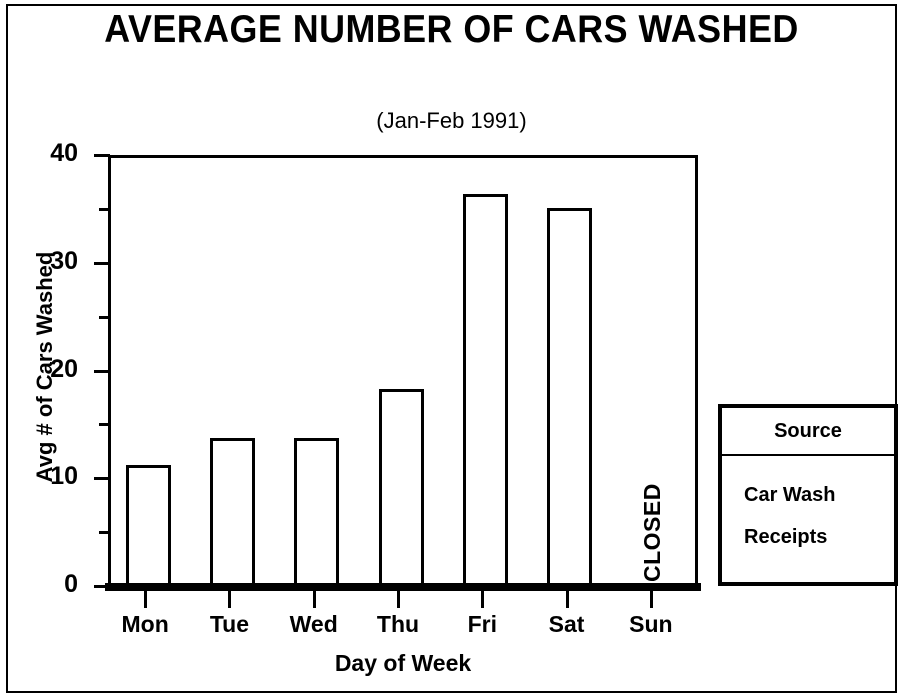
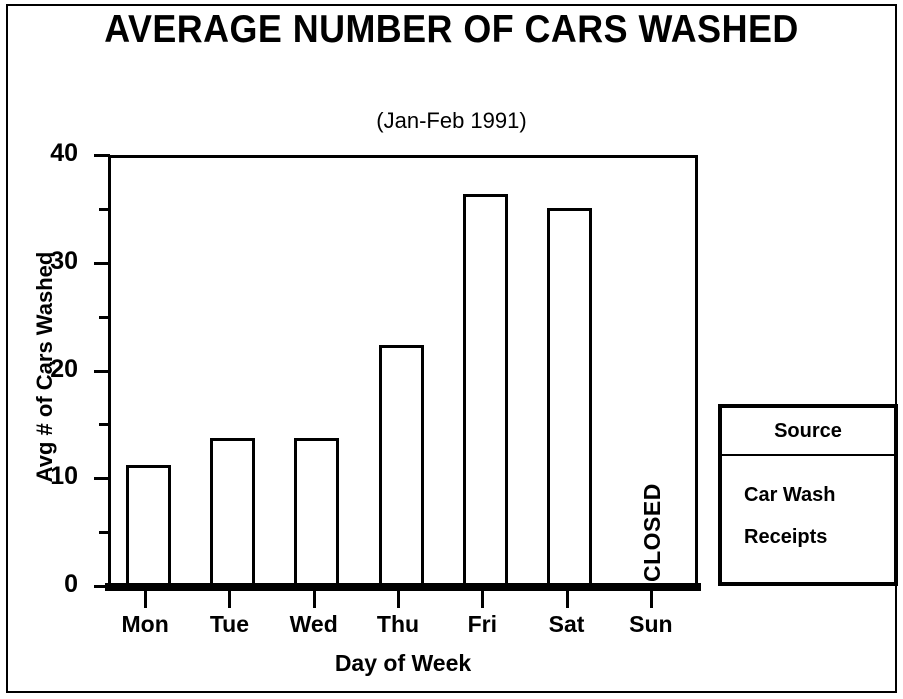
Thu: 18.3 -> 22.4
